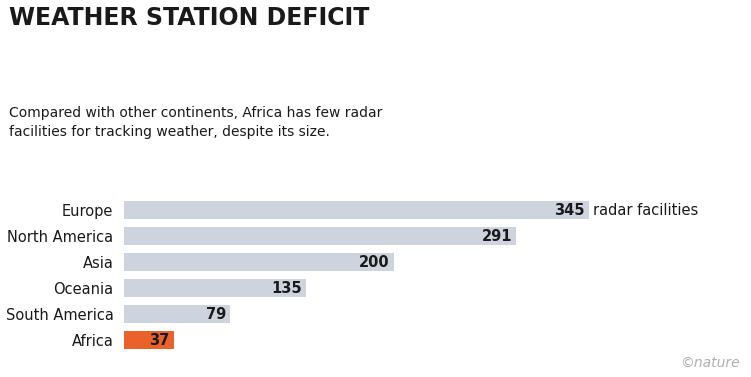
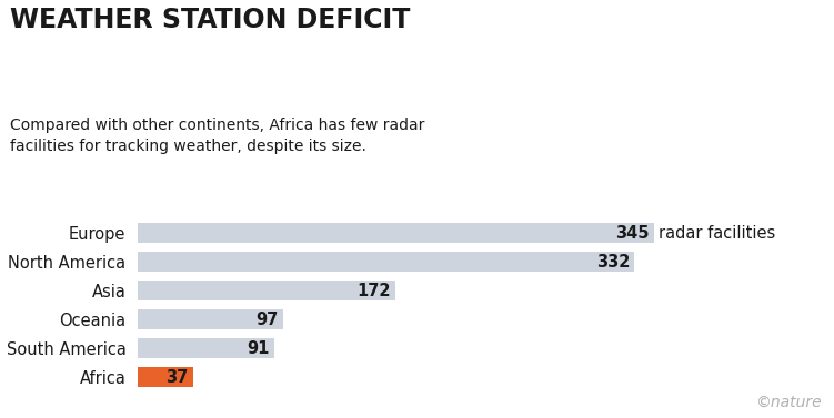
North America: 291 -> 332
Asia: 200 -> 172
Oceania: 135 -> 97
South America: 79 -> 91
